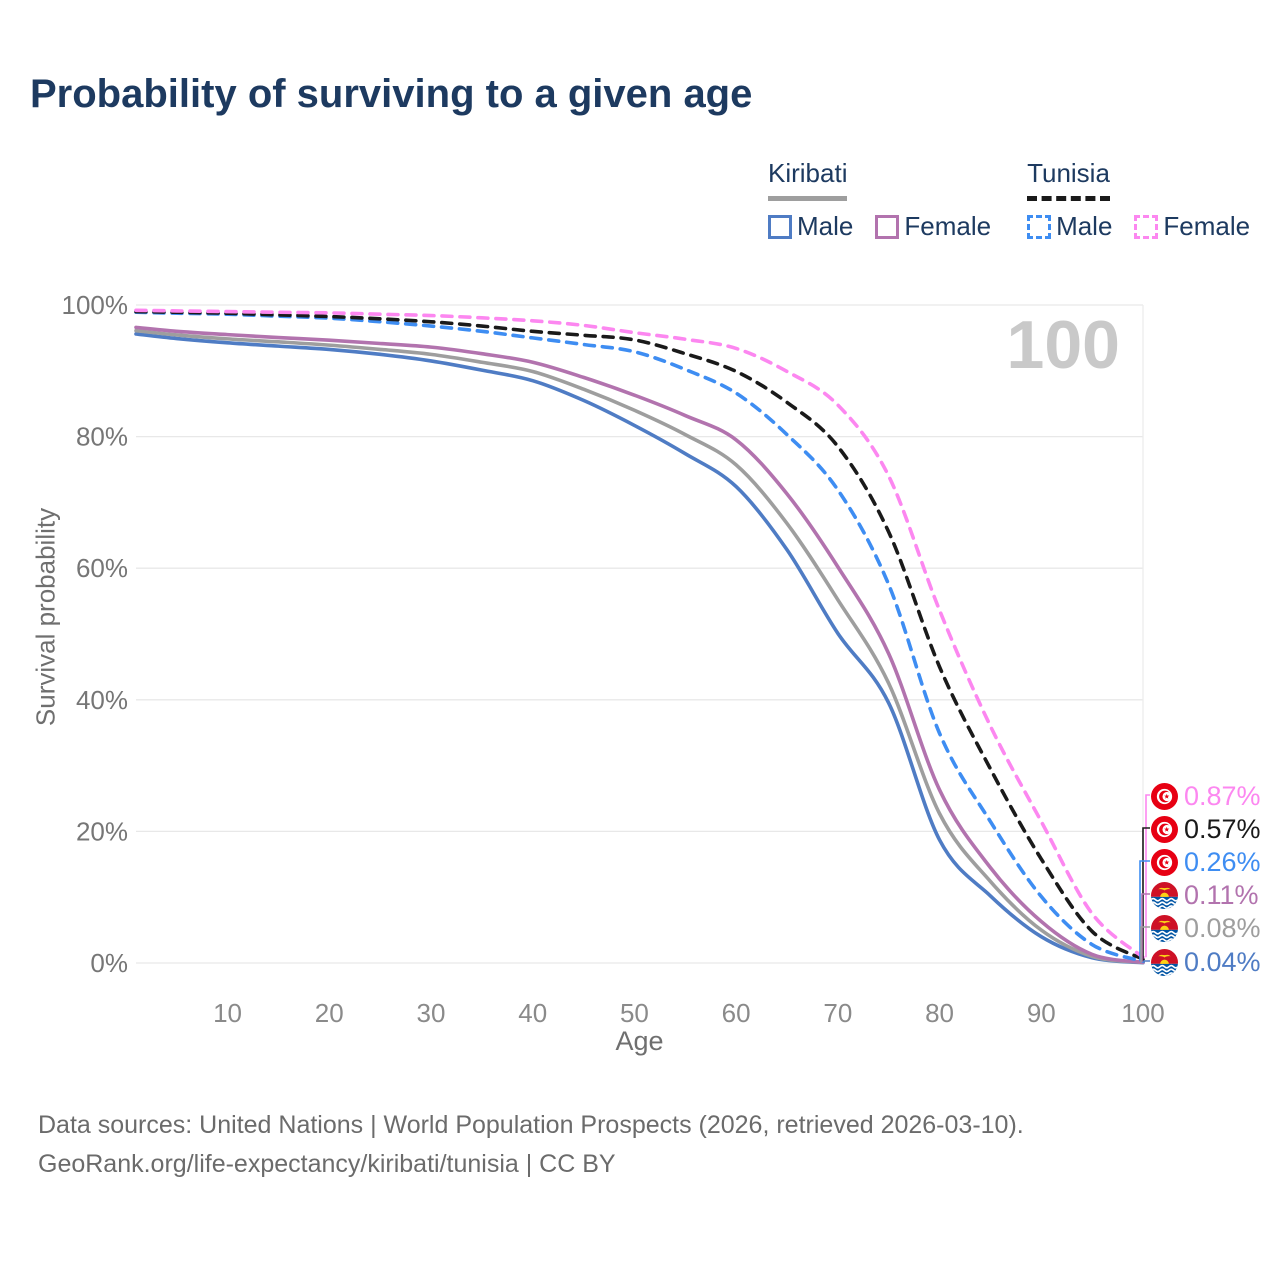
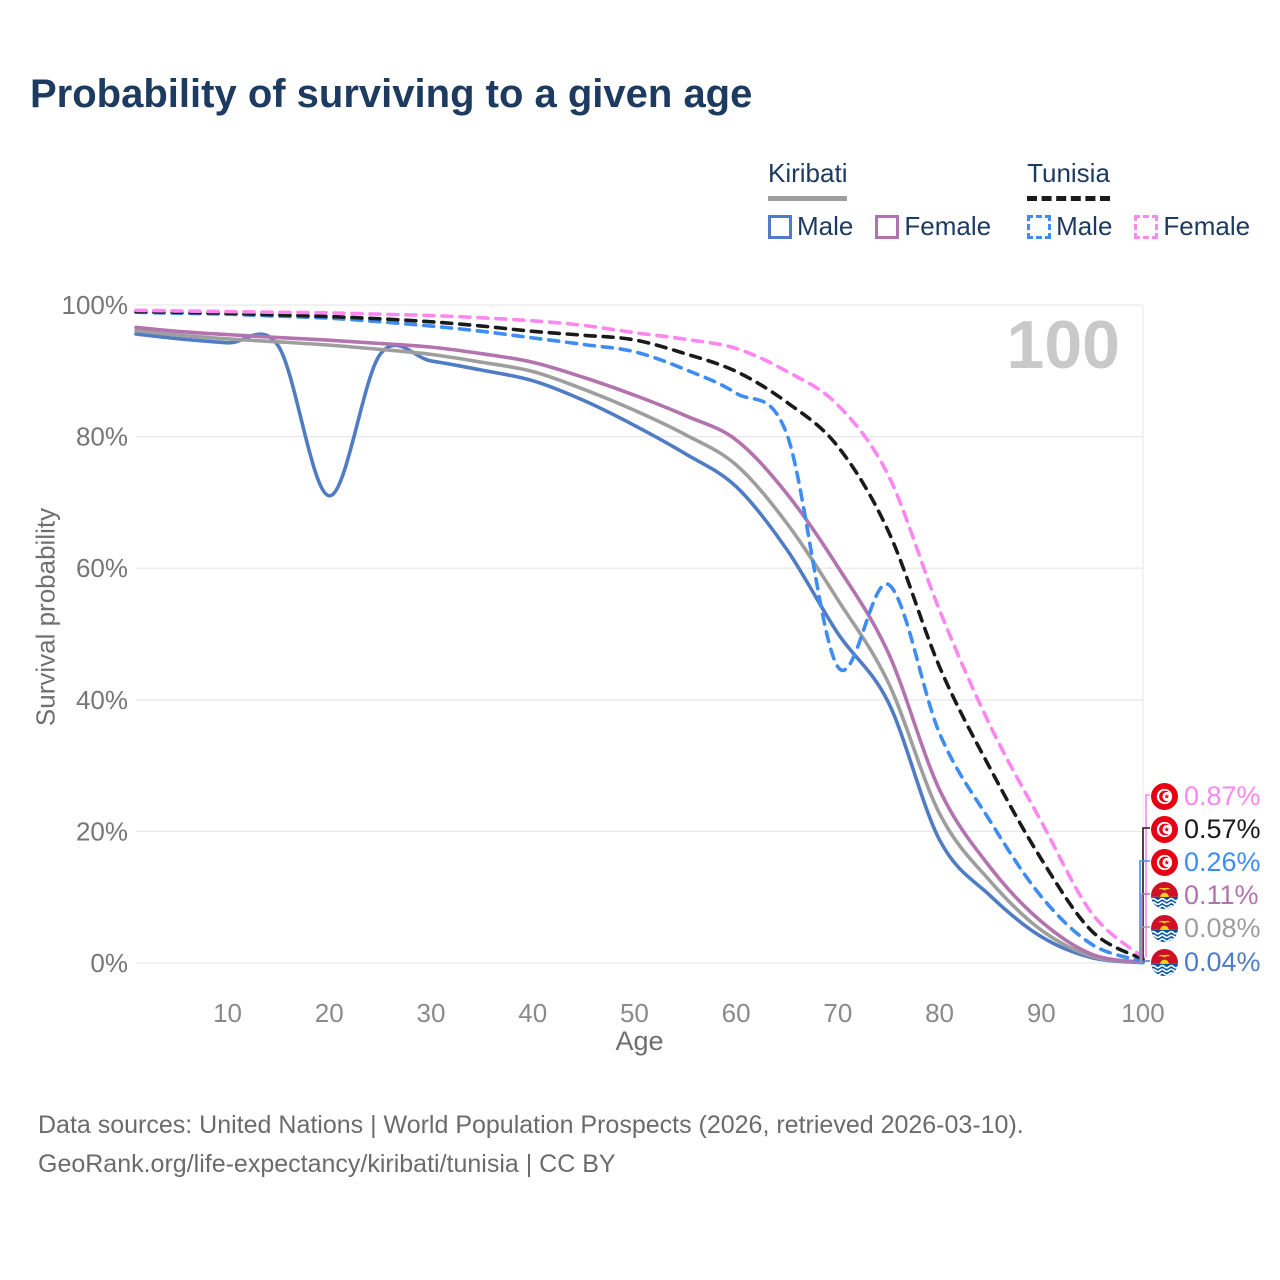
Kiribati Male/20: 93% -> 71%
Tunisia Male/70: 72% -> 45%
